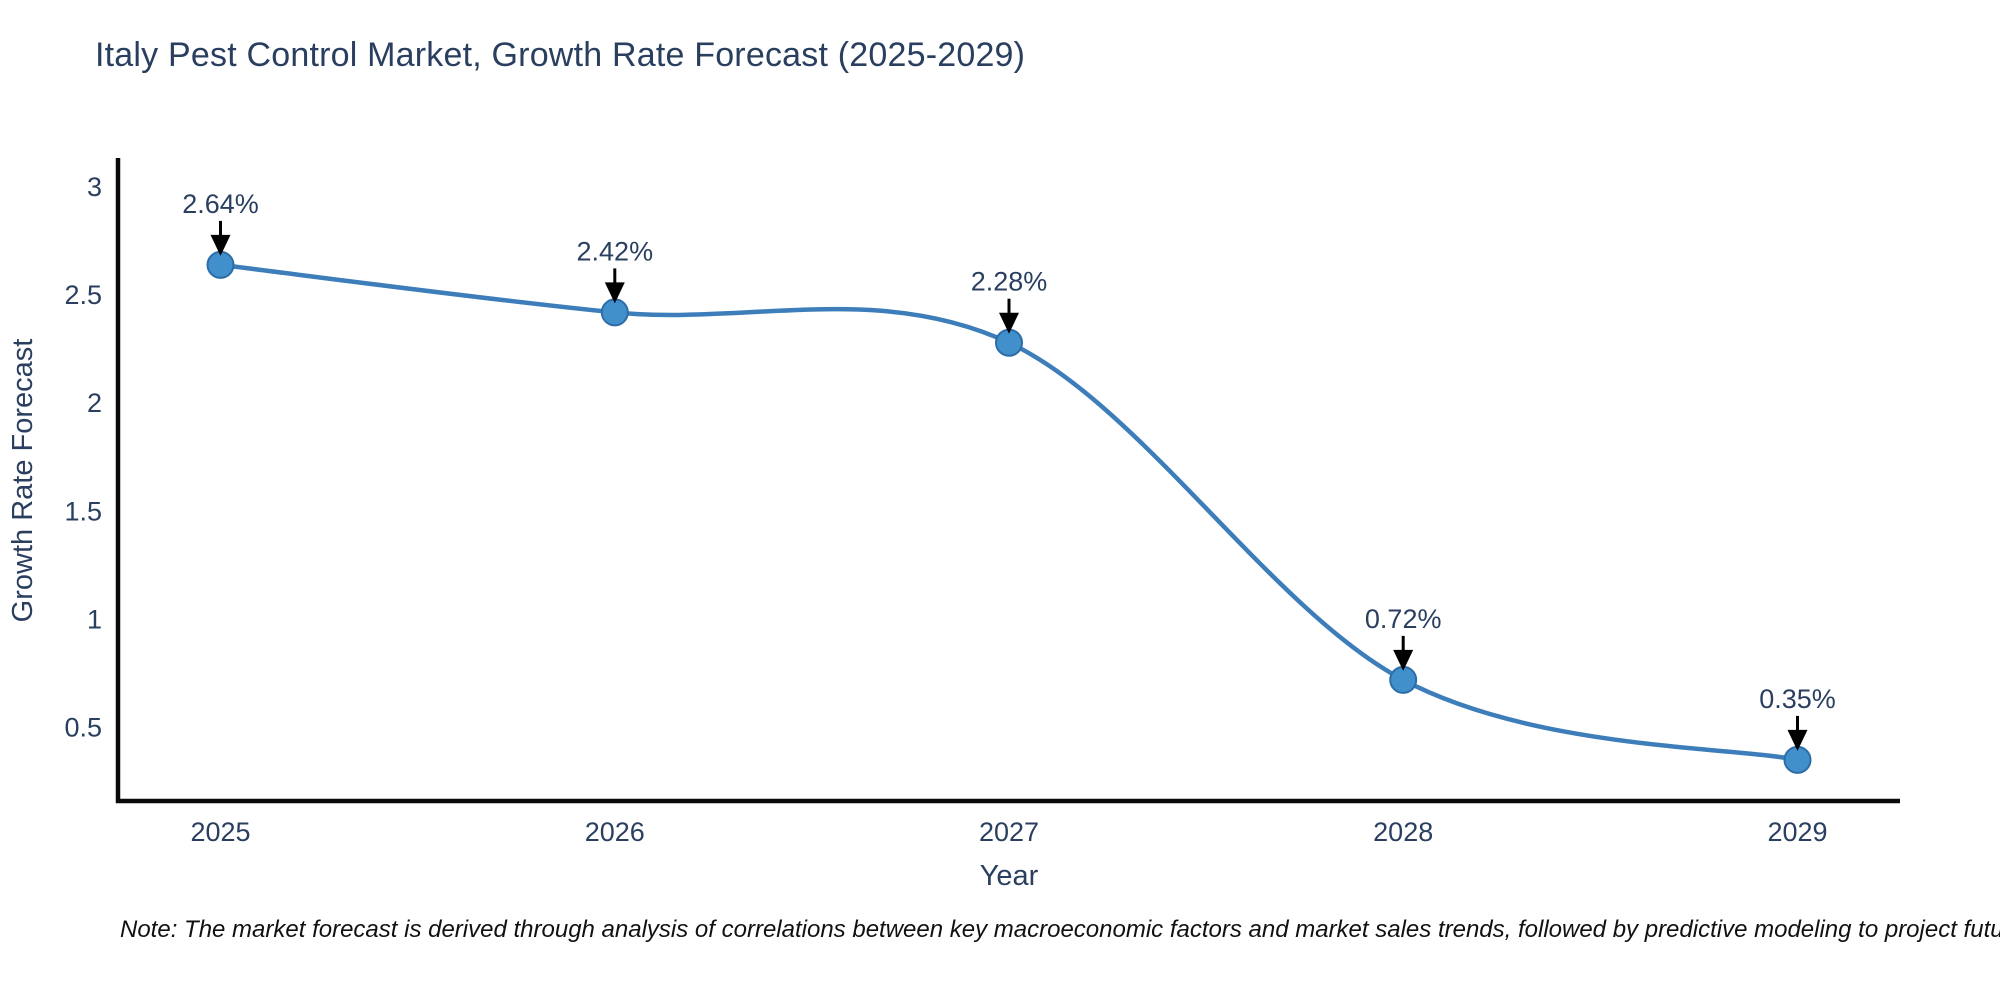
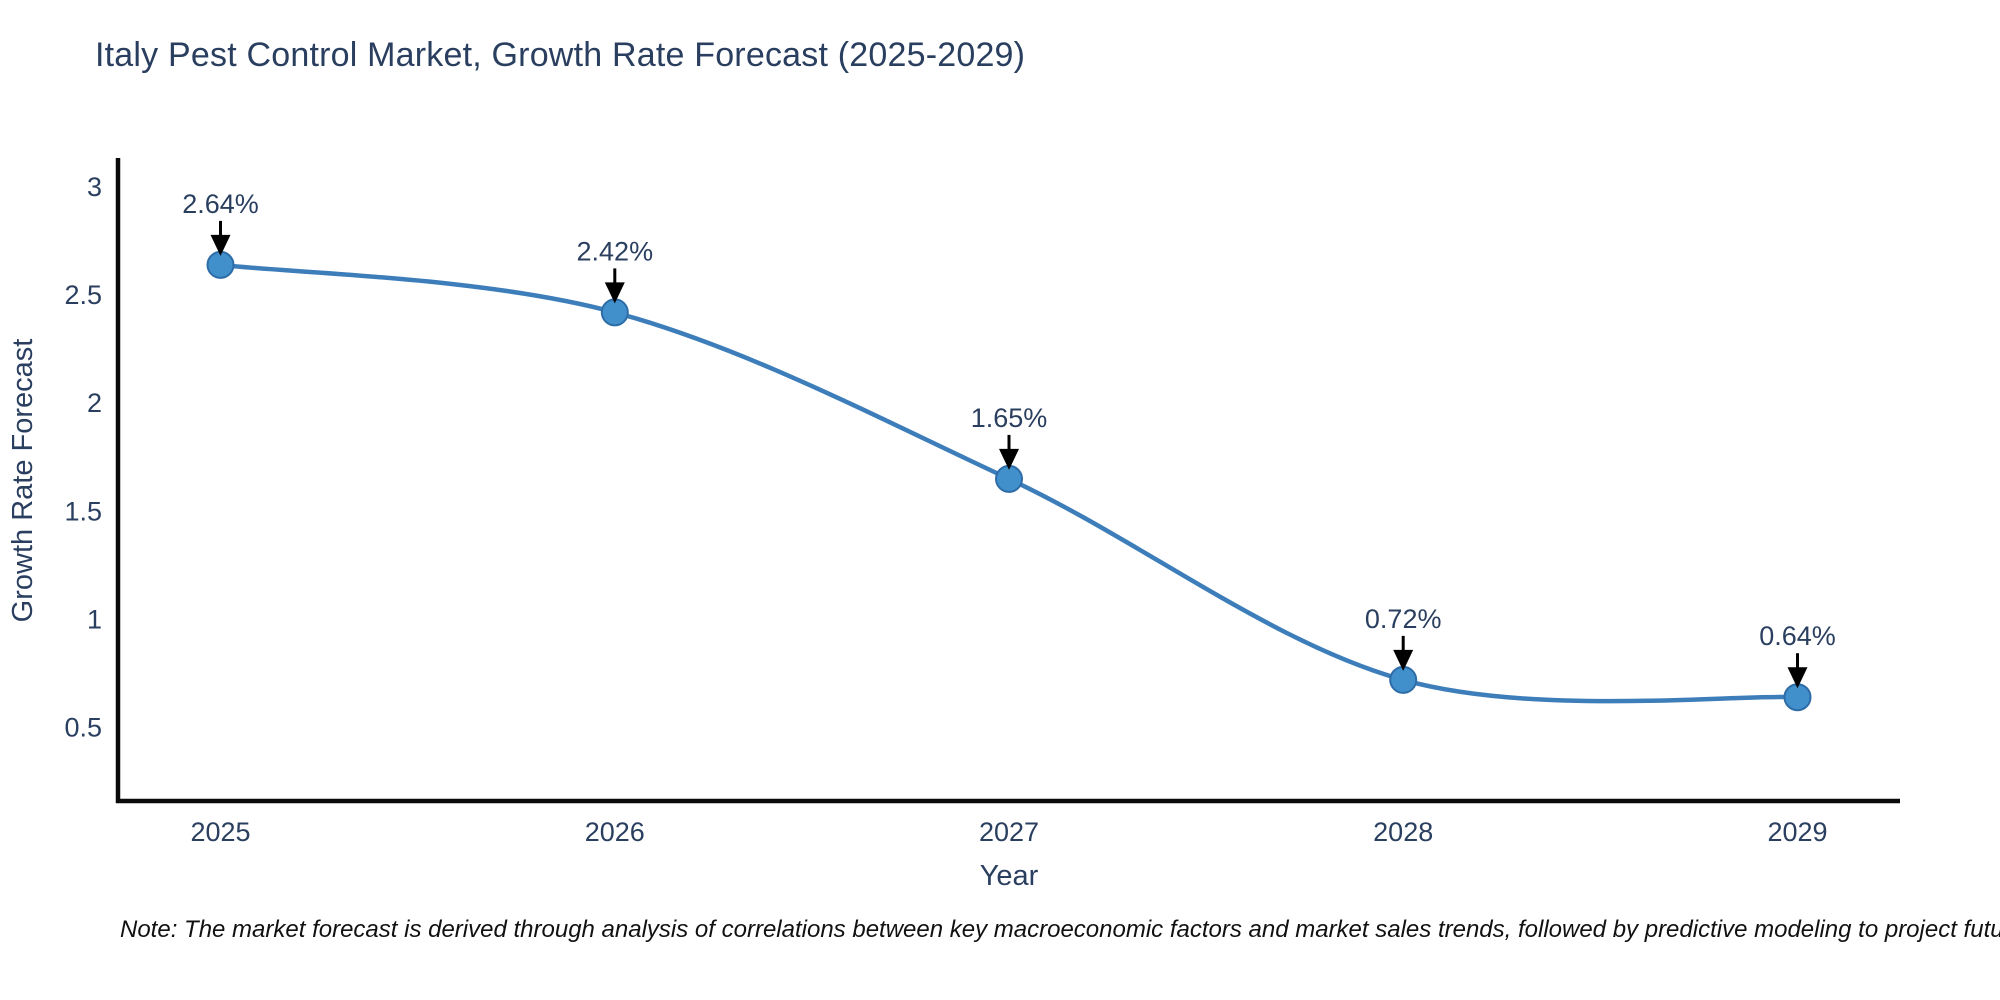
2027: 2.28% -> 1.65%
2029: 0.35% -> 0.64%
